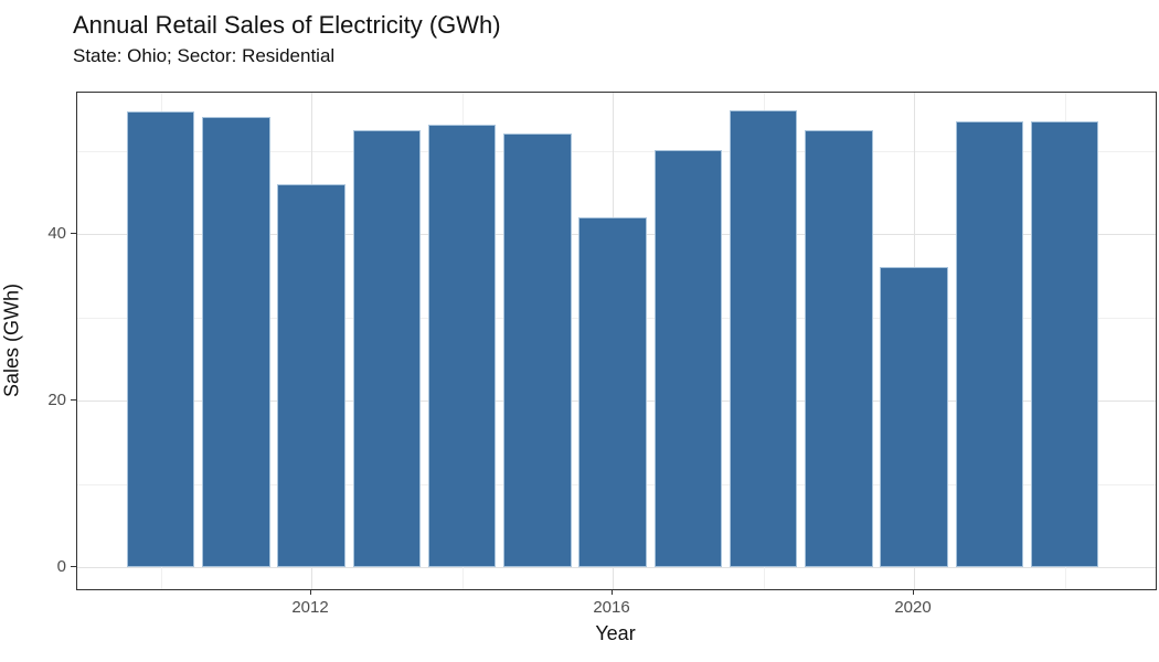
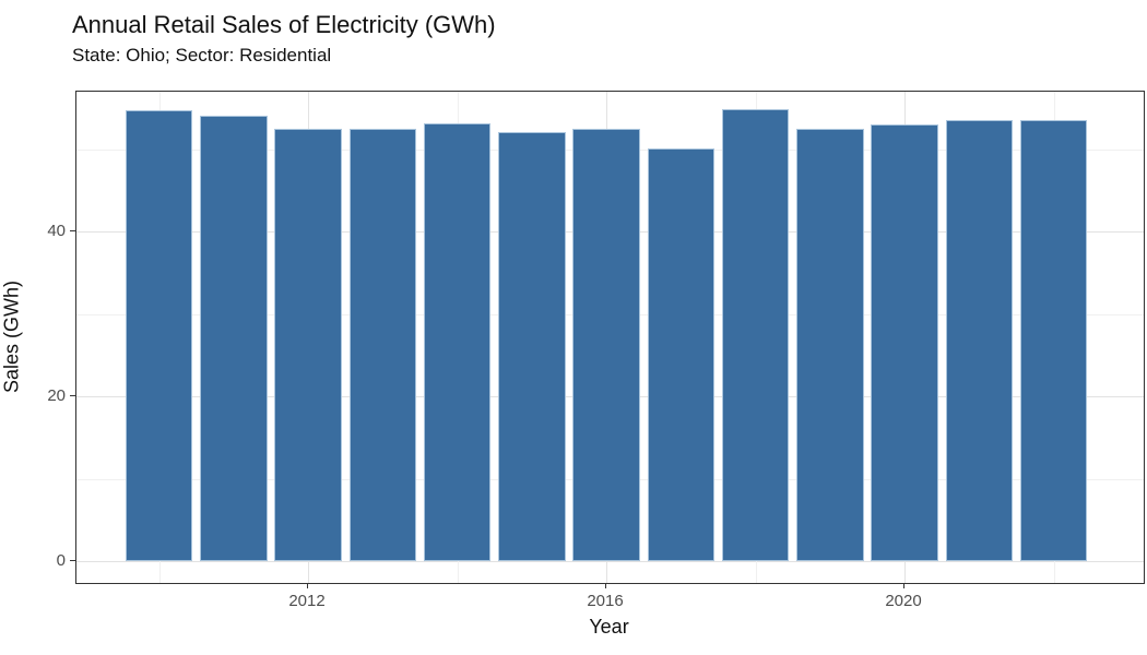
2012: 46 -> 52
2016: 42 -> 52
2020: 36 -> 53
